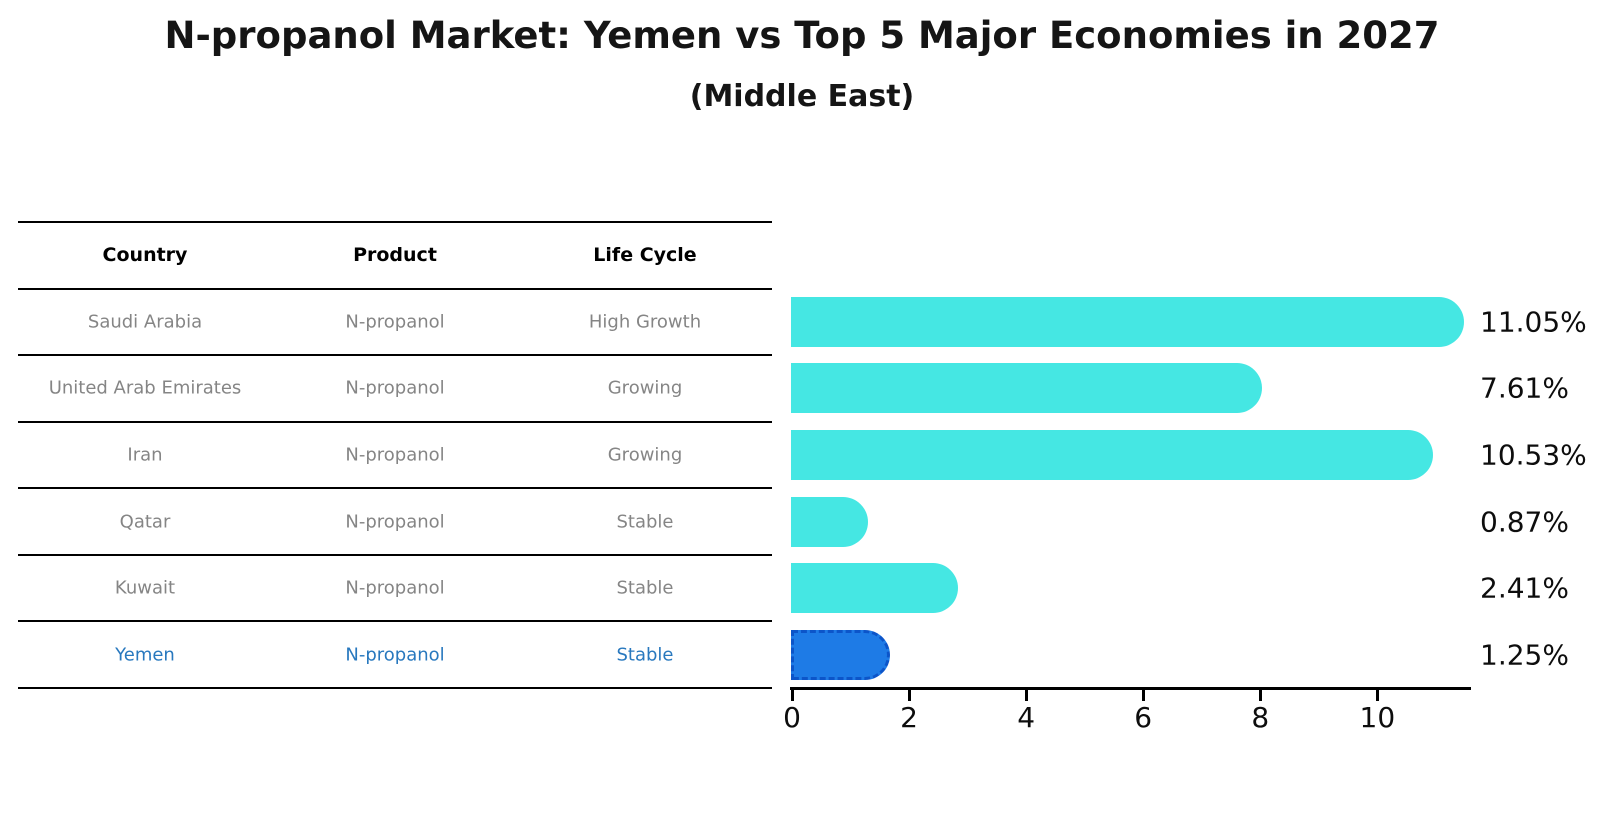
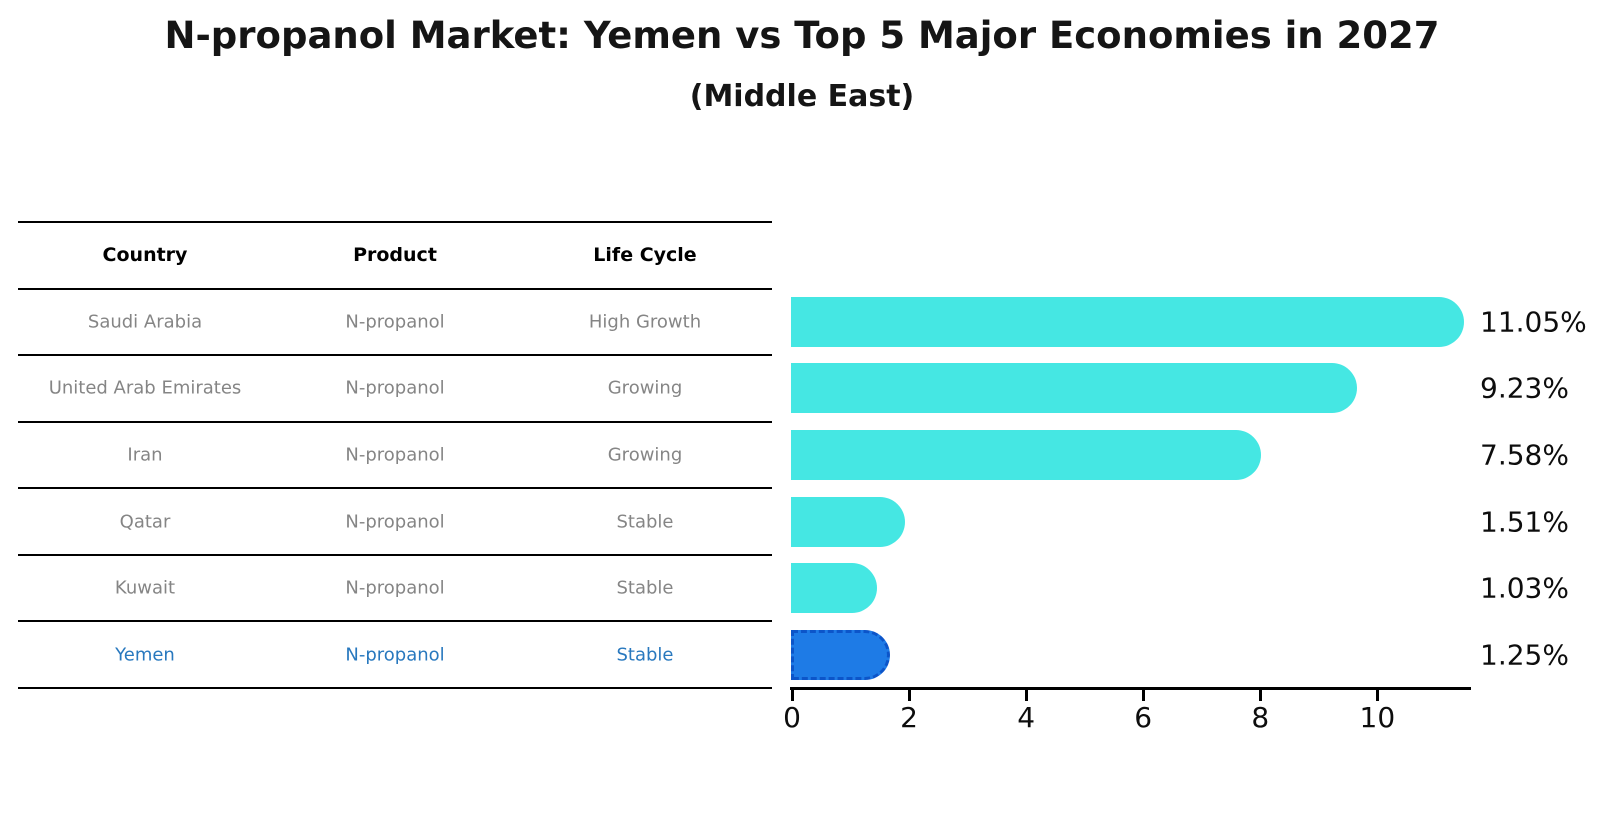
United Arab Emirates: 7.61% -> 9.23%
Iran: 10.53% -> 7.58%
Qatar: 0.87% -> 1.51%
Kuwait: 2.41% -> 1.03%
